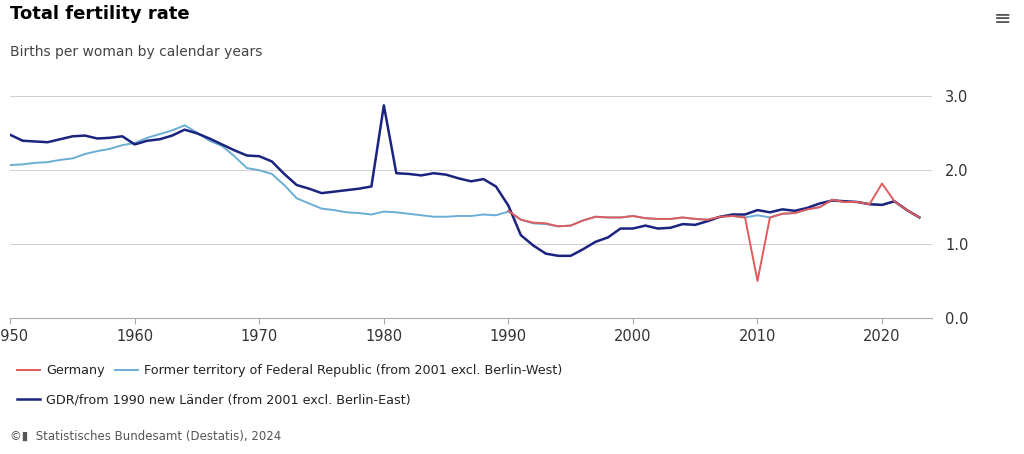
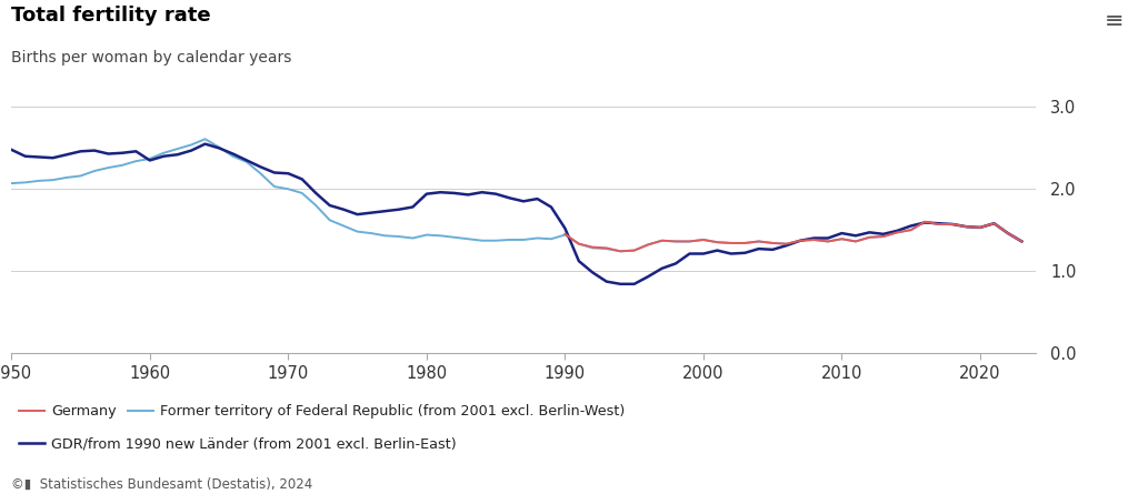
GDR/from 1990 new Länder (from 2001 excl. Berlin-East)/1980: 2.88 -> 1.94
Germany/2010: 0.50 -> 1.39
Germany/2020: 1.82 -> 1.53
